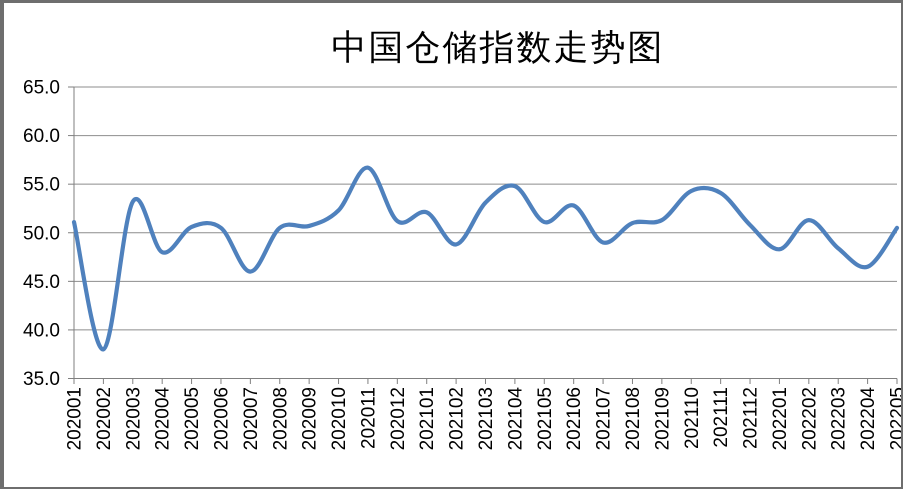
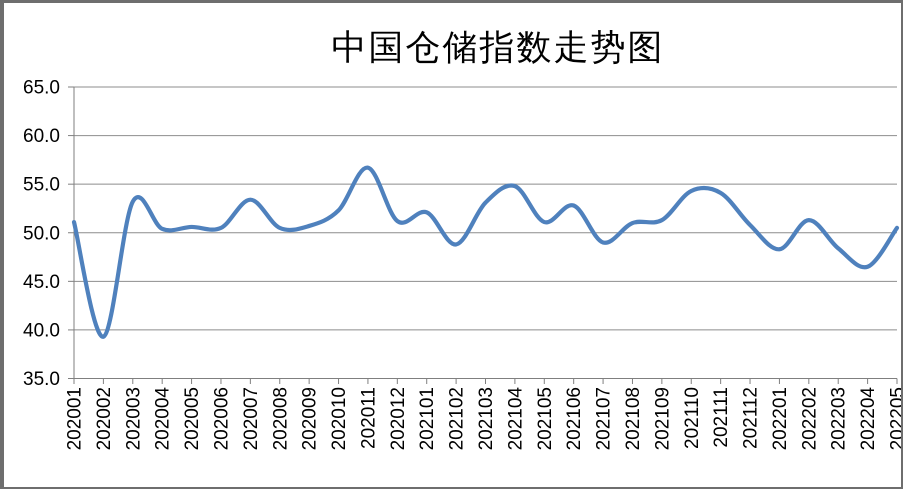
202002: 38 -> 39
202004: 48 -> 50
202007: 46 -> 53
